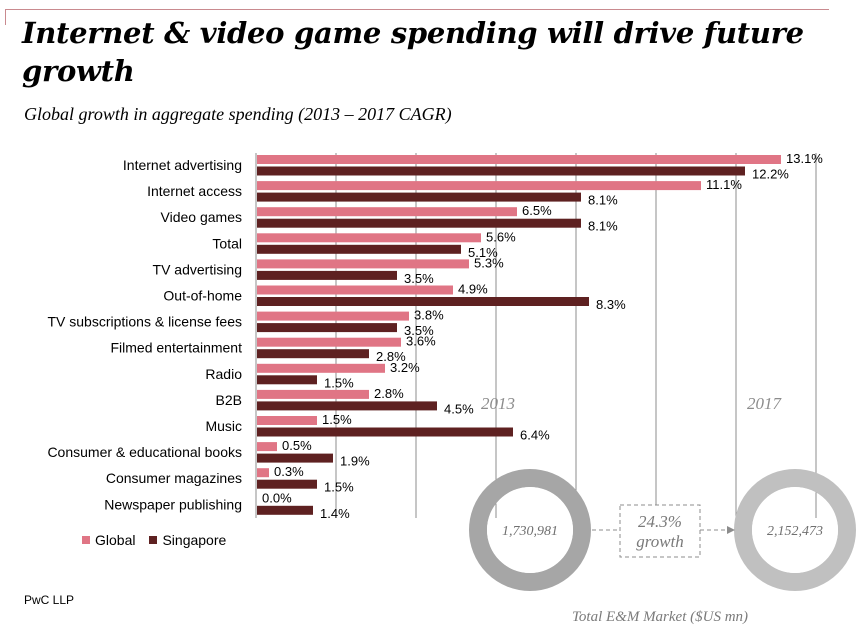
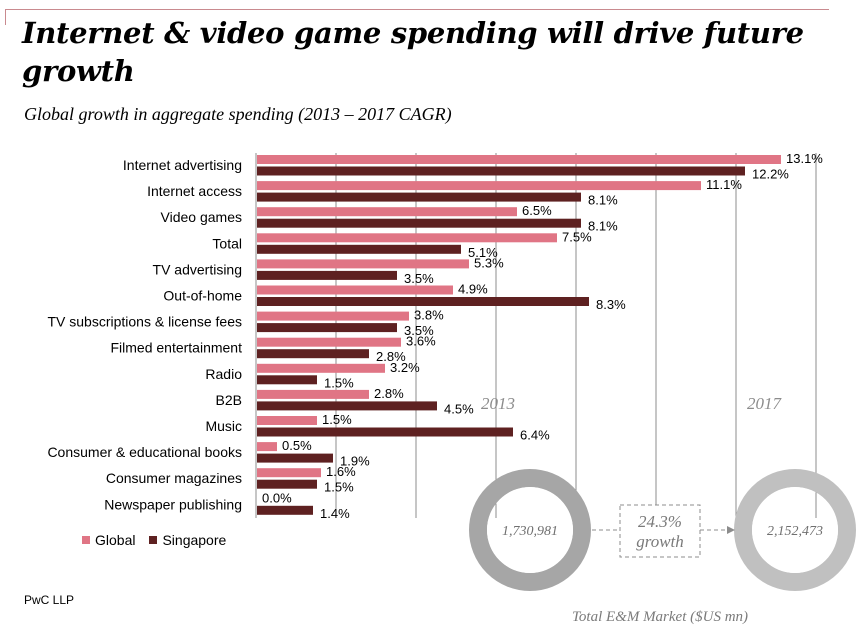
Global/Total: 5.6% -> 7.5%
Global/Consumer magazines: 0.3% -> 1.6%
